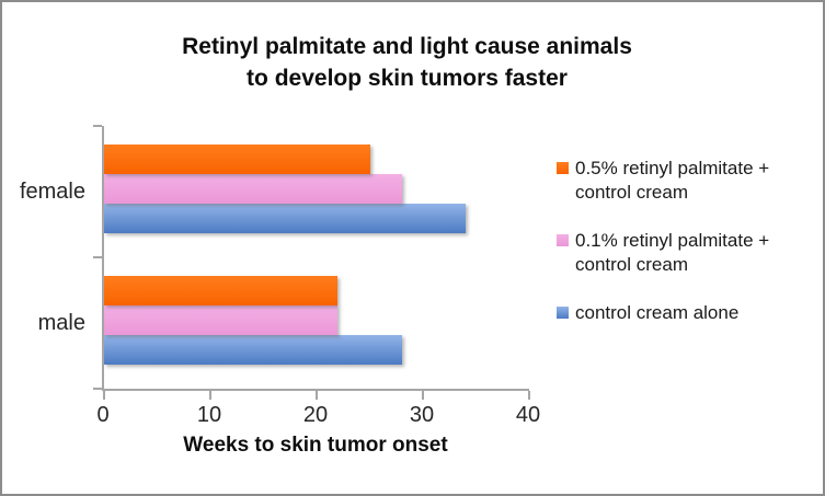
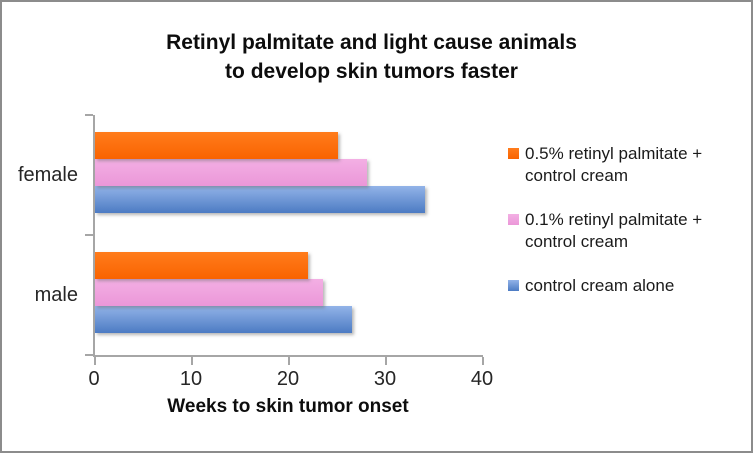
0.1% retinyl palmitate + control cream/male: 22 -> 24
control cream alone/male: 28 -> 26
